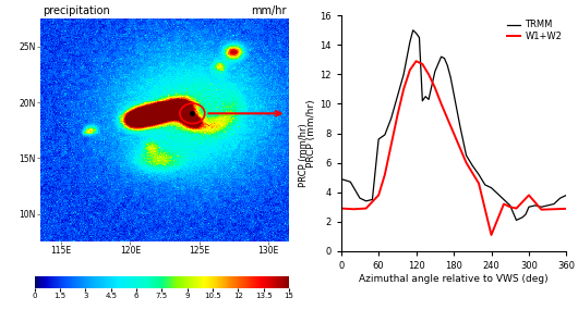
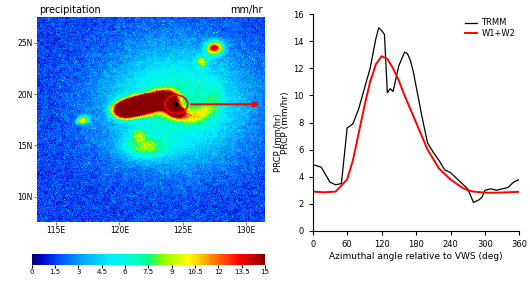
W1+W2/240: 1.1 -> 3.8
W1+W2/300: 3.8 -> 2.8
